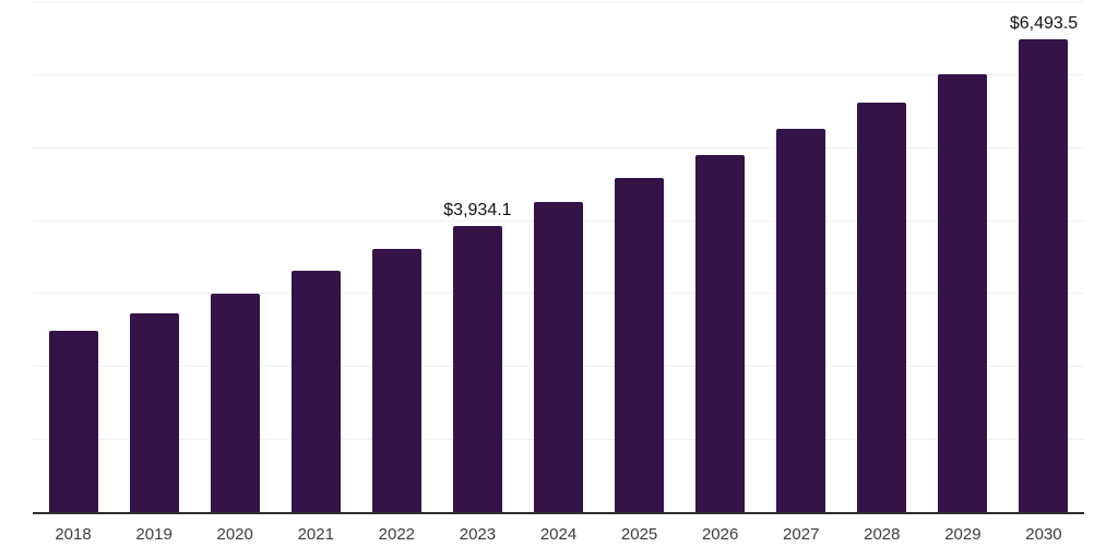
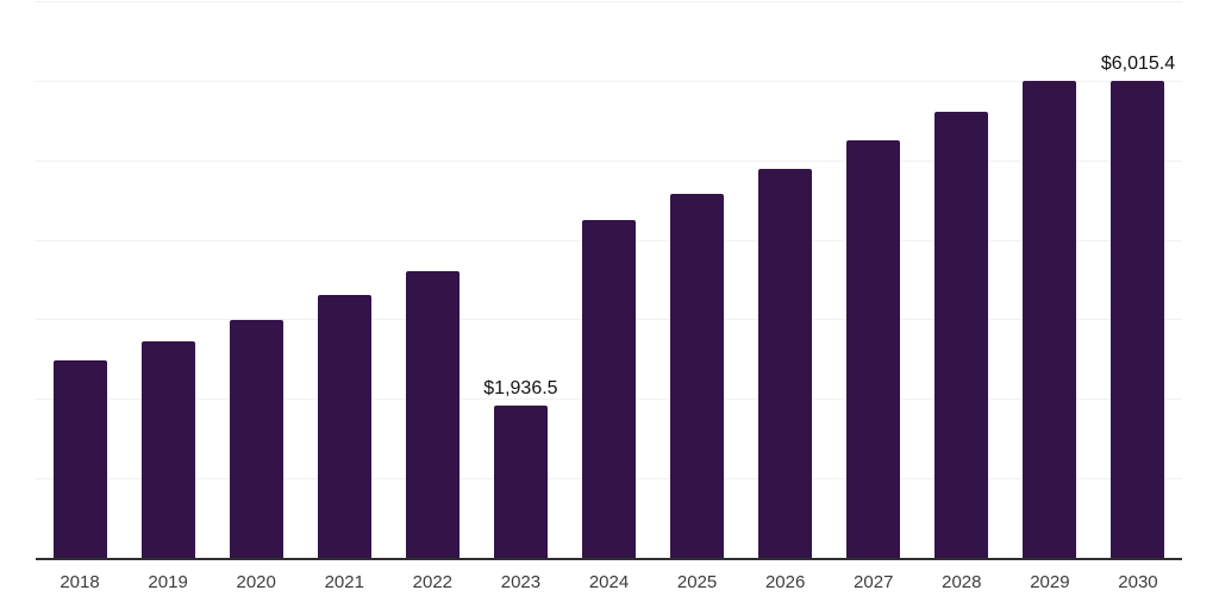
2023: $3,934.1 -> $1,936.5
2030: $6,493.5 -> $6,015.4
